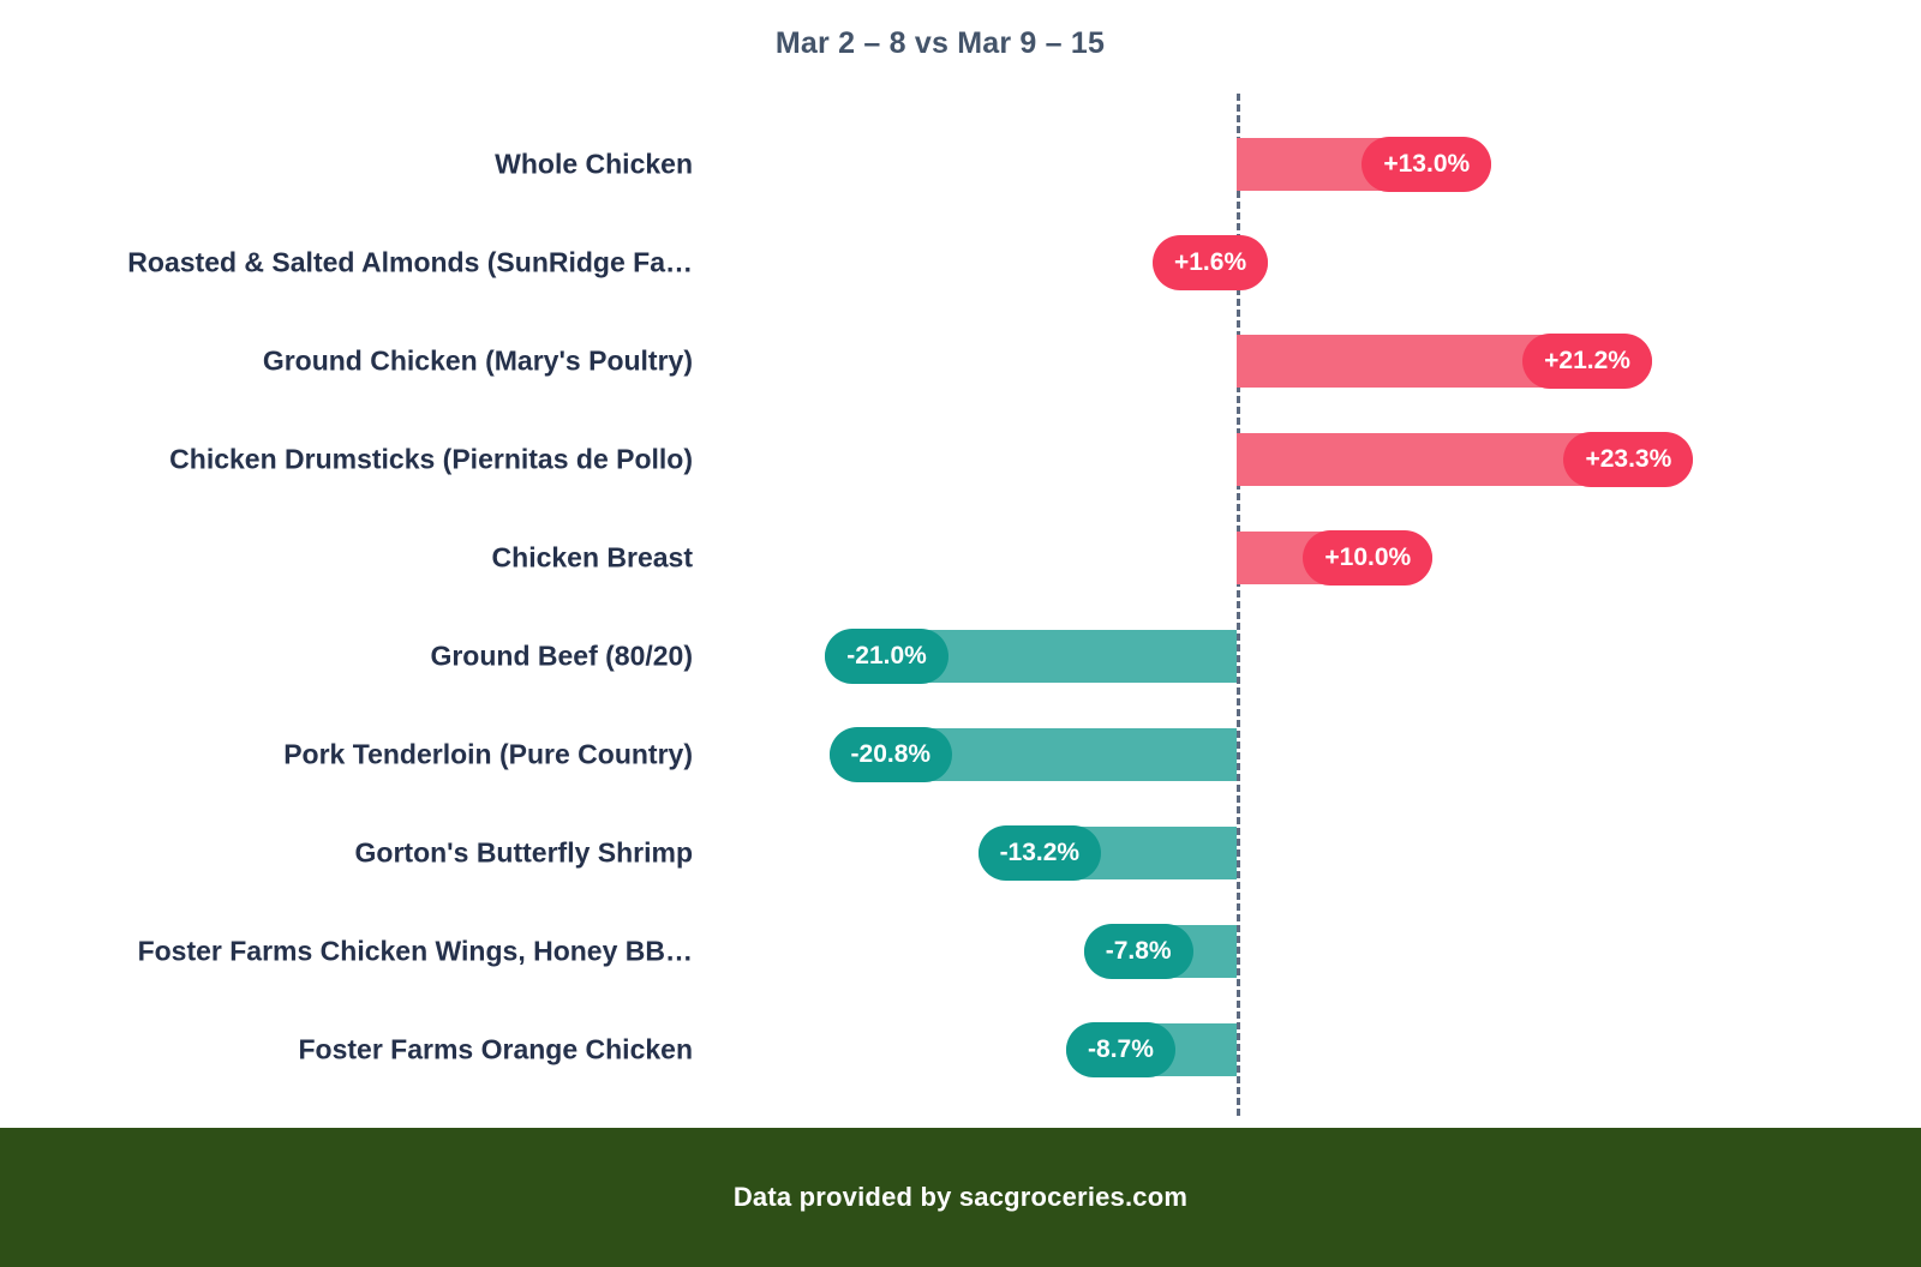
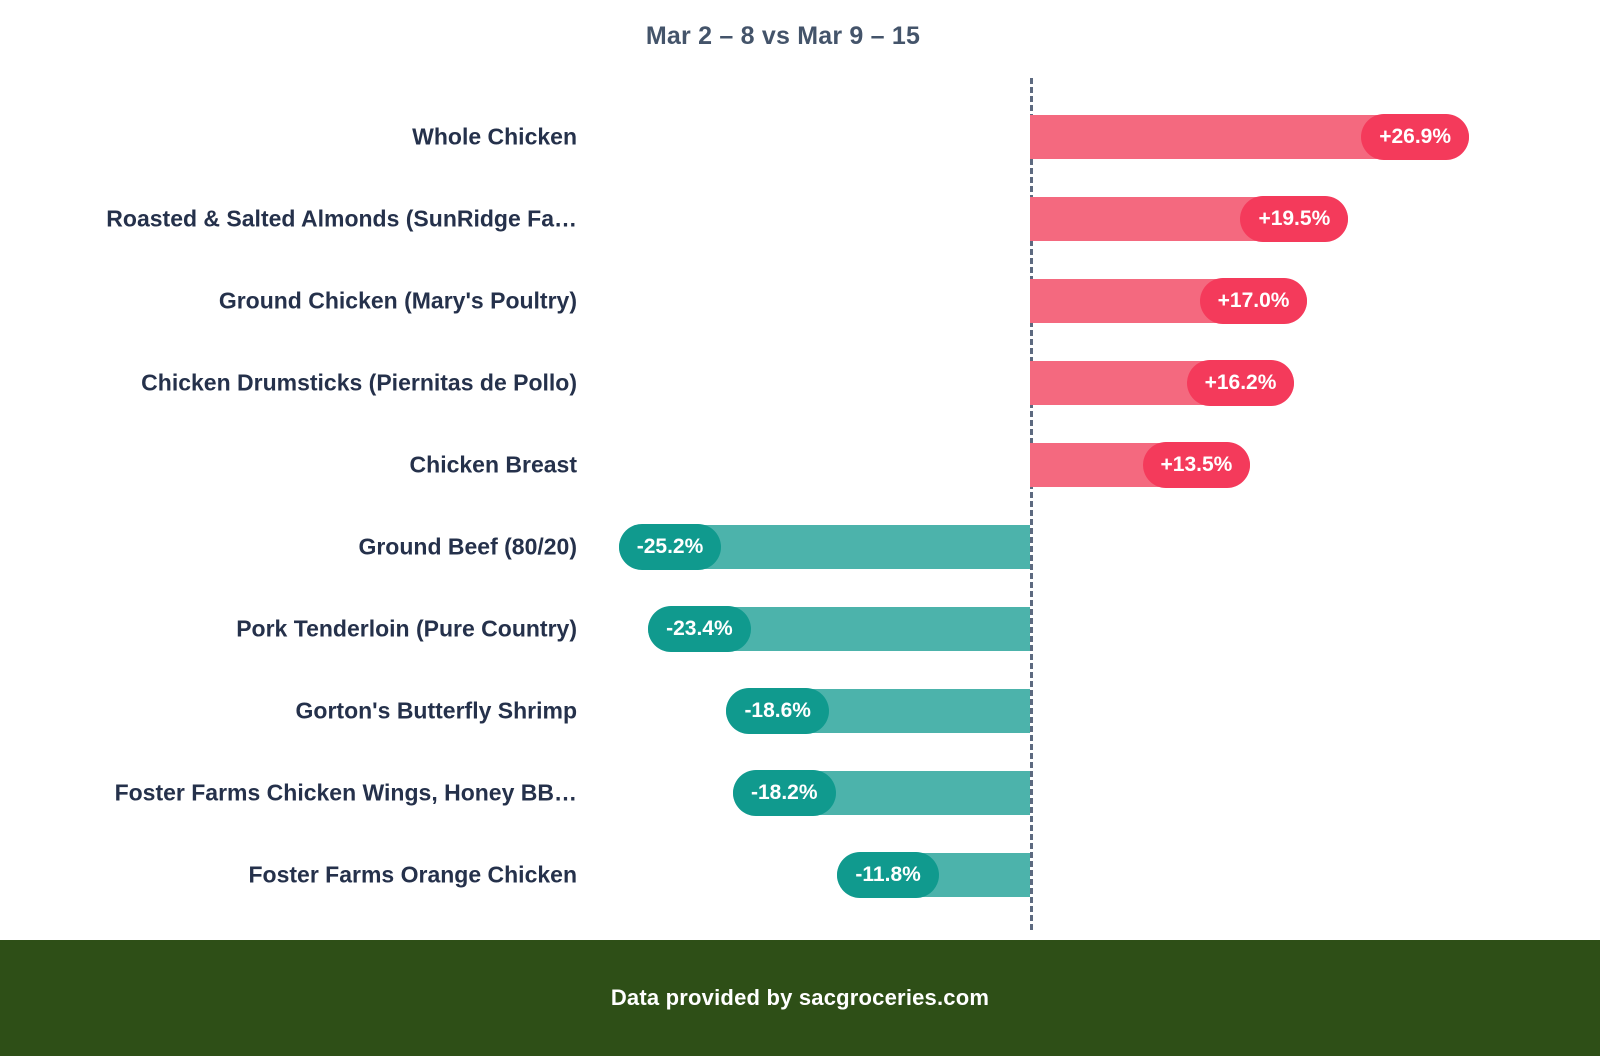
Whole Chicken: +13.0% -> +26.9%
Roasted & Salted Almonds (SunRidge Fa…: +1.6% -> +19.5%
Ground Chicken (Mary's Poultry): +21.2% -> +17.0%
Chicken Drumsticks (Piernitas de Pollo): +23.3% -> +16.2%
Chicken Breast: +10.0% -> +13.5%
Ground Beef (80/20): -21.0% -> -25.2%
Pork Tenderloin (Pure Country): -20.8% -> -23.4%
Gorton's Butterfly Shrimp: -13.2% -> -18.6%
Foster Farms Chicken Wings, Honey BB…: -7.8% -> -18.2%
Foster Farms Orange Chicken: -8.7% -> -11.8%
